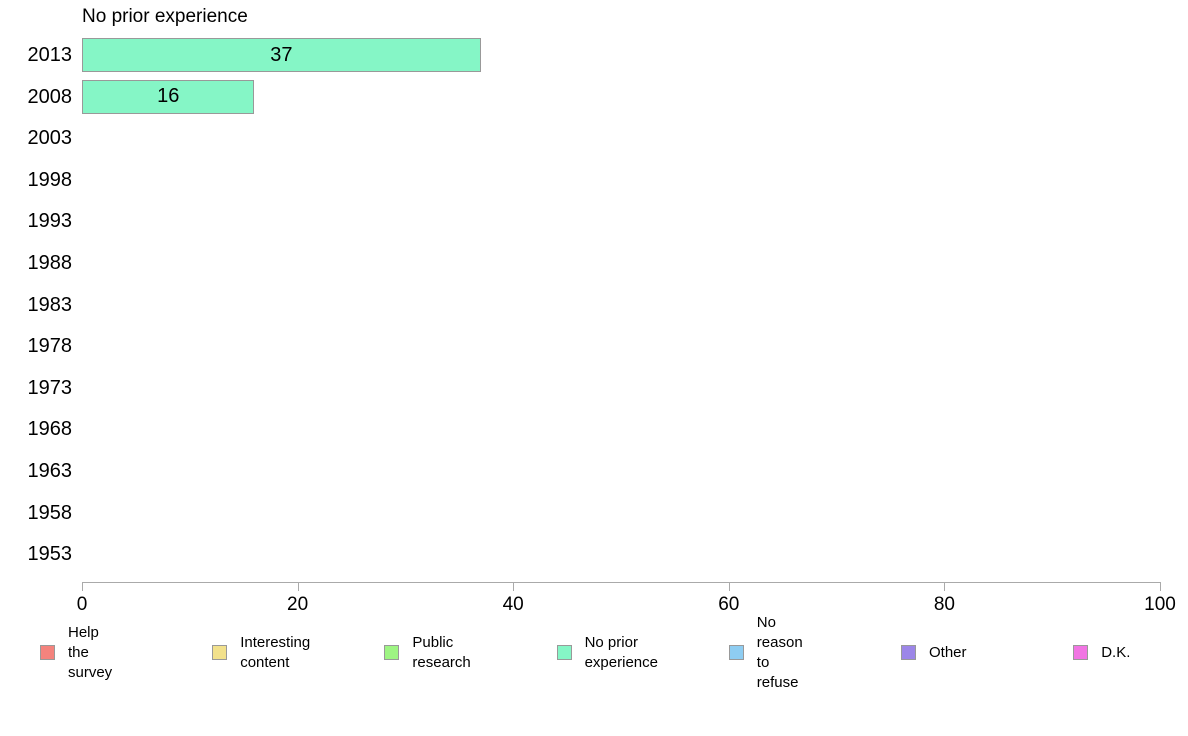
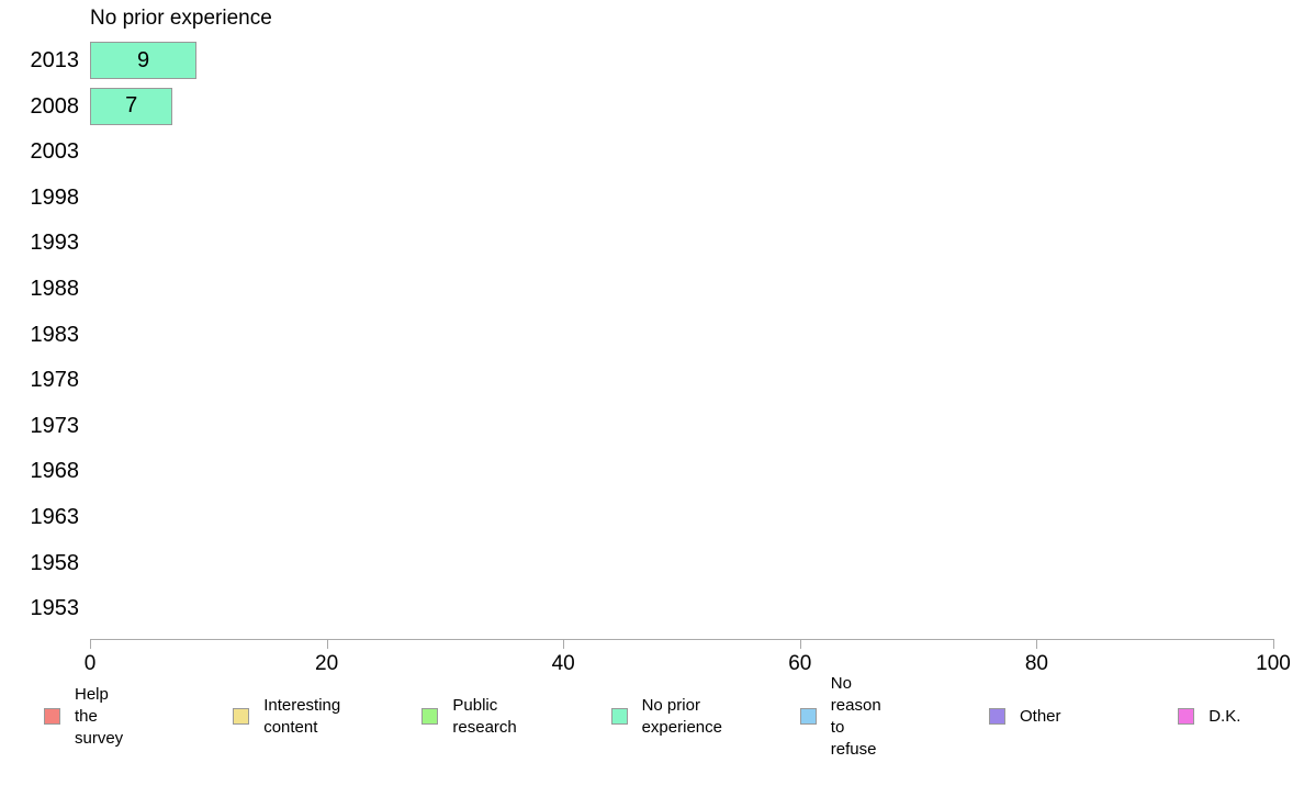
2013: 37 -> 9
2008: 16 -> 7
